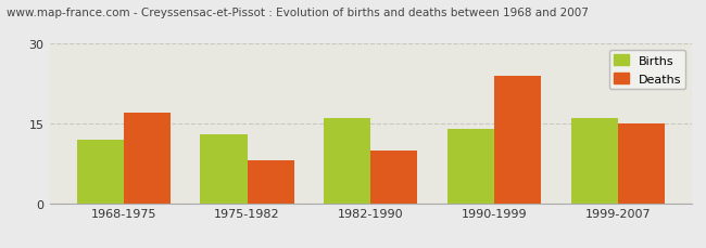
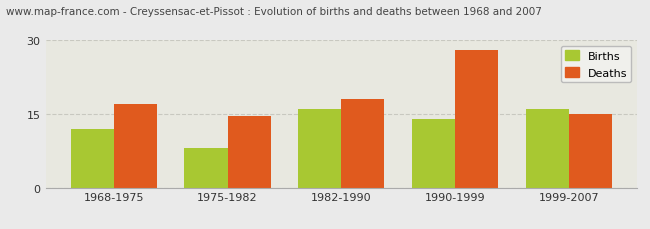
Births/1975-1982: 13 -> 8
Deaths/1975-1982: 8.0 -> 14.5
Deaths/1982-1990: 10.0 -> 18.0
Deaths/1990-1999: 24.0 -> 28.0
